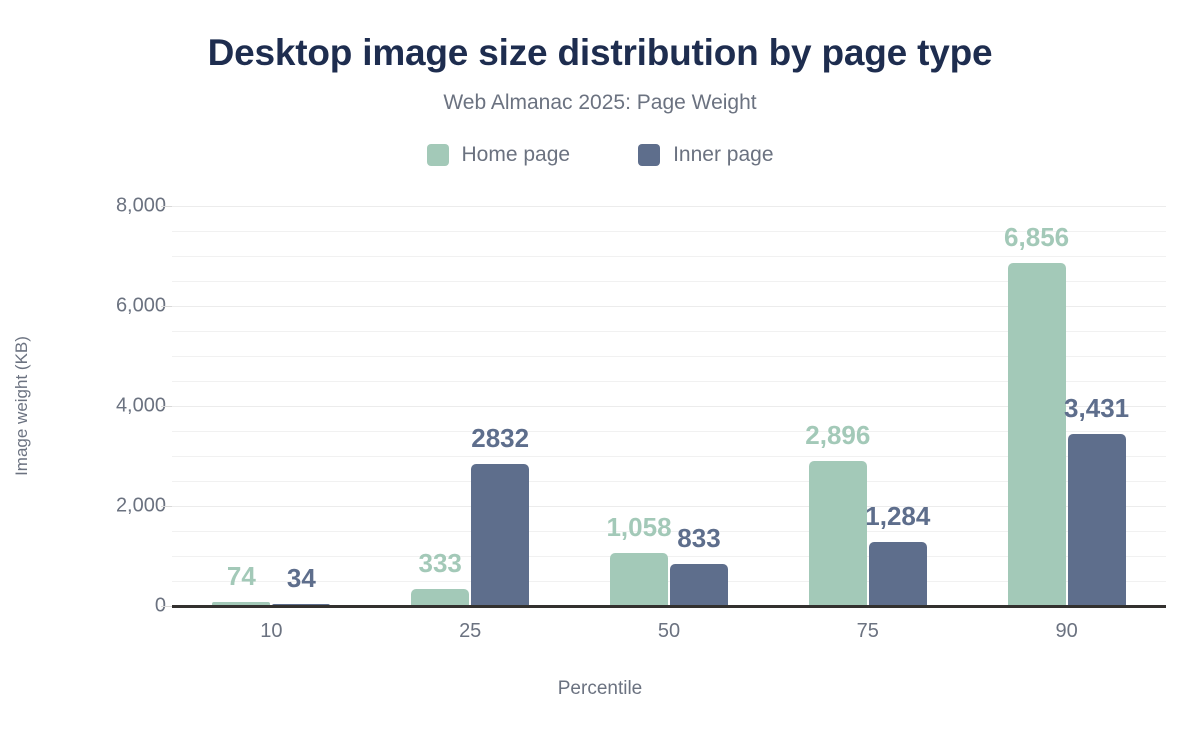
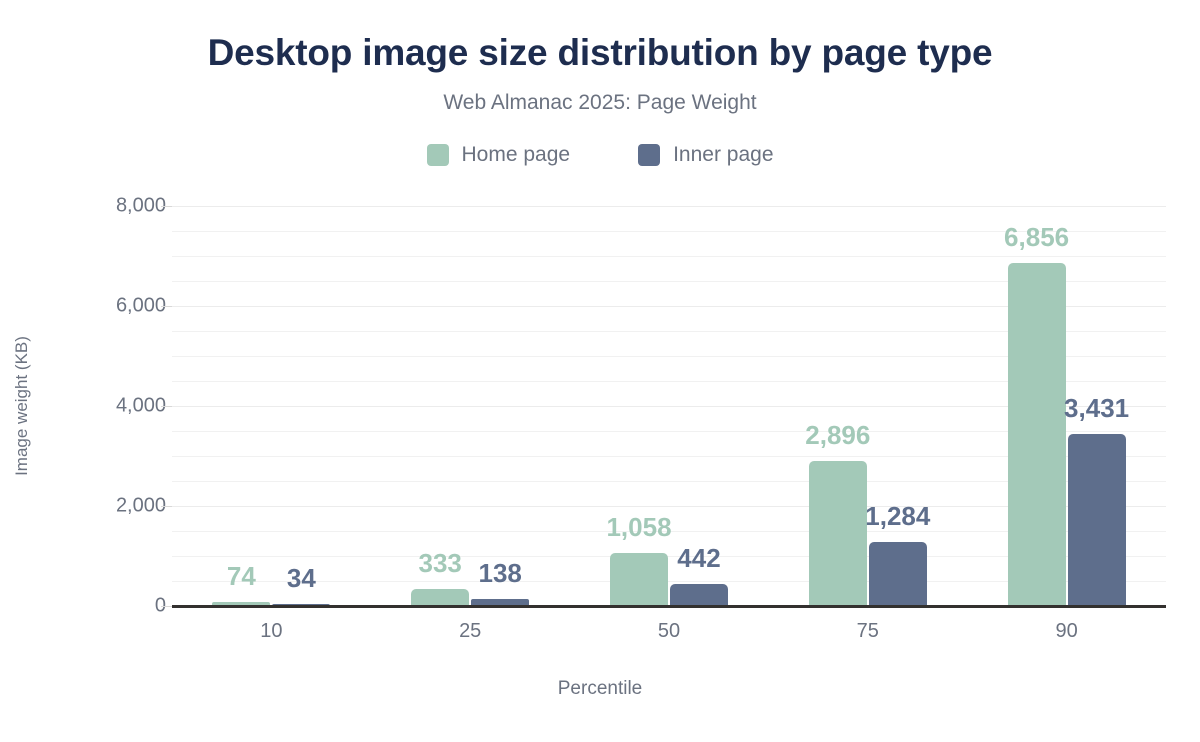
Inner page/25: 2832 -> 138
Inner page/50: 833 -> 442
